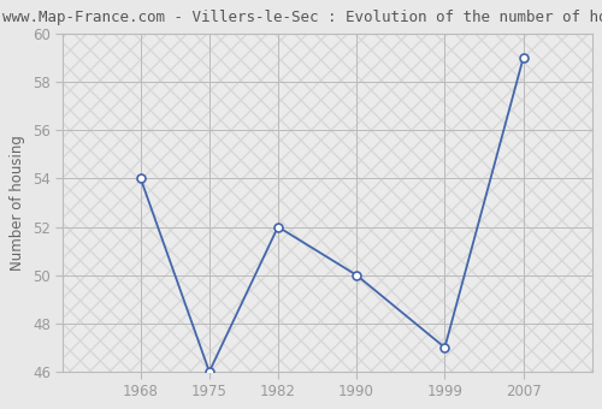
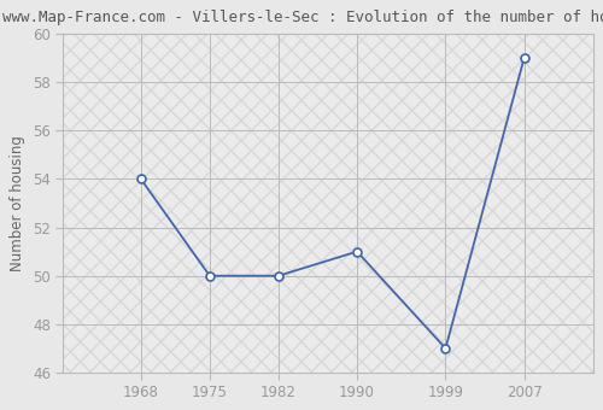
1975: 46 -> 50
1982: 52 -> 50
1990: 50 -> 51
